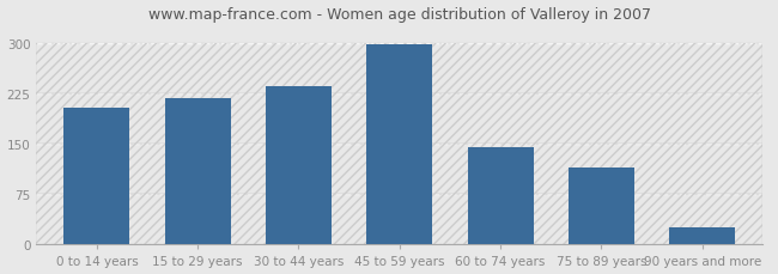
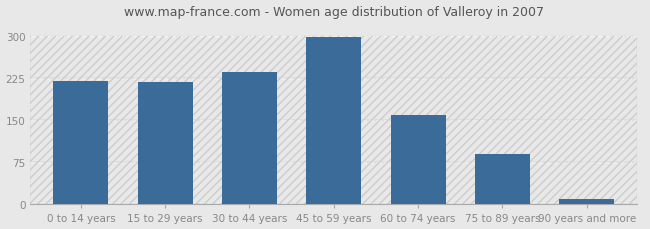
0 to 14 years: 204 -> 220
60 to 74 years: 144 -> 158
75 to 89 years: 114 -> 90
90 years and more: 26 -> 10
